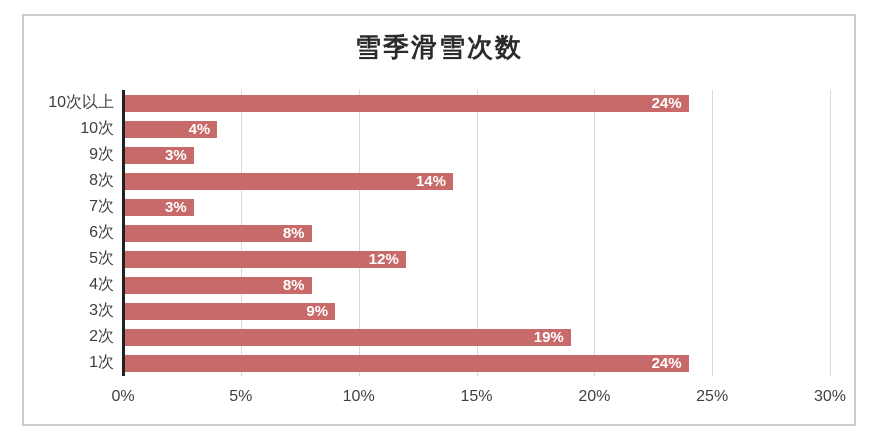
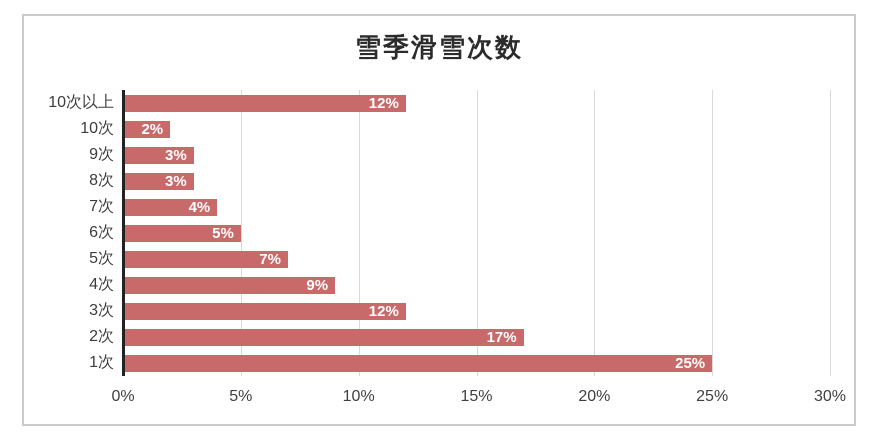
10次以上: 24% -> 12%
10次: 4% -> 2%
8次: 14% -> 3%
7次: 3% -> 4%
6次: 8% -> 5%
5次: 12% -> 7%
4次: 8% -> 9%
3次: 9% -> 12%
2次: 19% -> 17%
1次: 24% -> 25%
